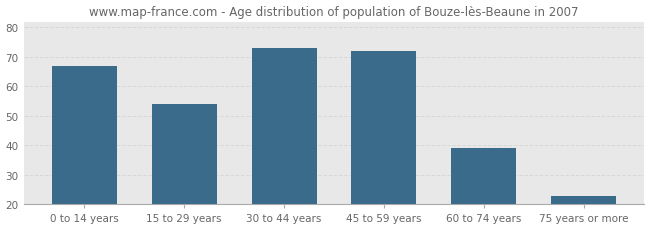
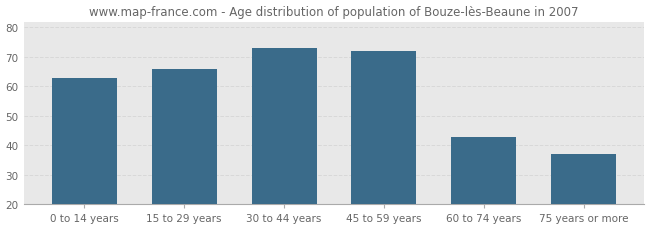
0 to 14 years: 67 -> 63
15 to 29 years: 54 -> 66
60 to 74 years: 39 -> 43
75 years or more: 23 -> 37
